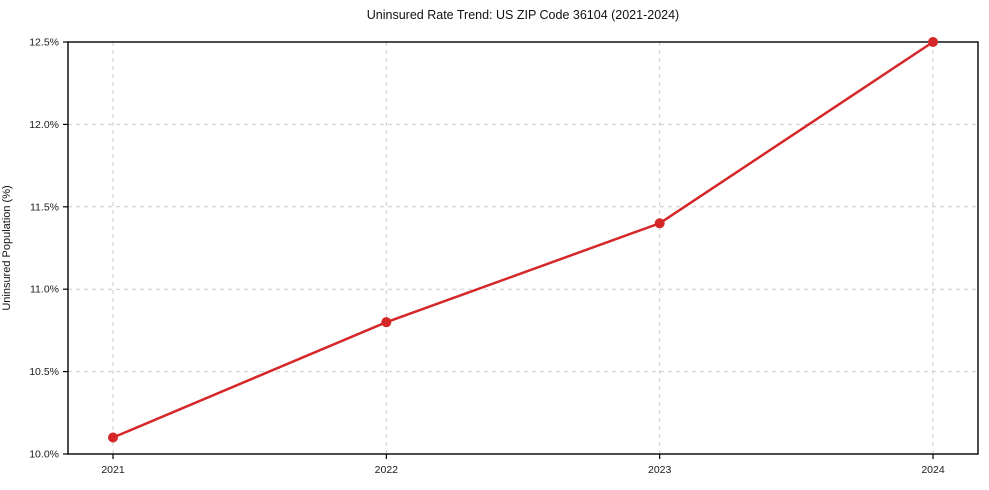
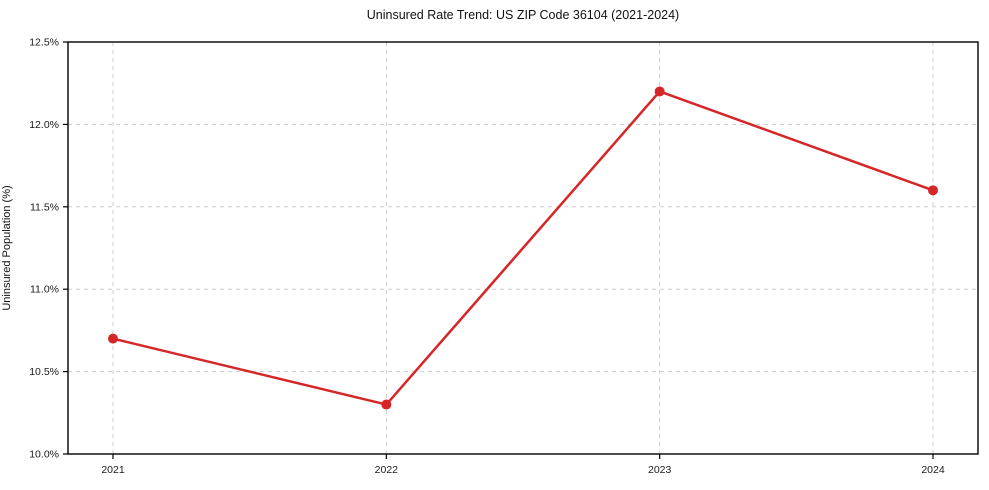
2021: 10.1% -> 10.7%
2022: 10.8% -> 10.3%
2023: 11.4% -> 12.2%
2024: 12.5% -> 11.6%
